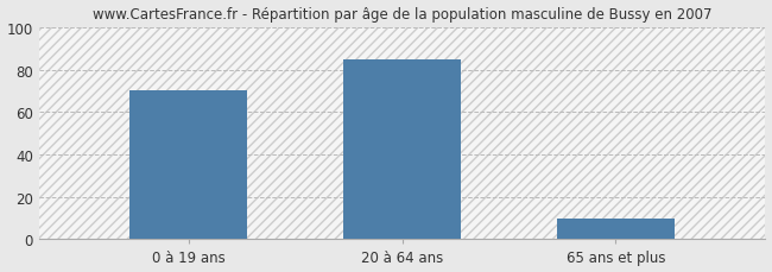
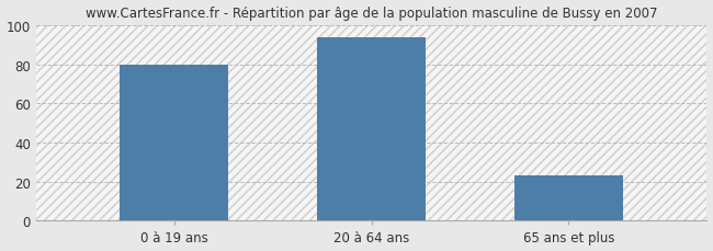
0 à 19 ans: 70 -> 80
20 à 64 ans: 85 -> 94
65 ans et plus: 10 -> 23
